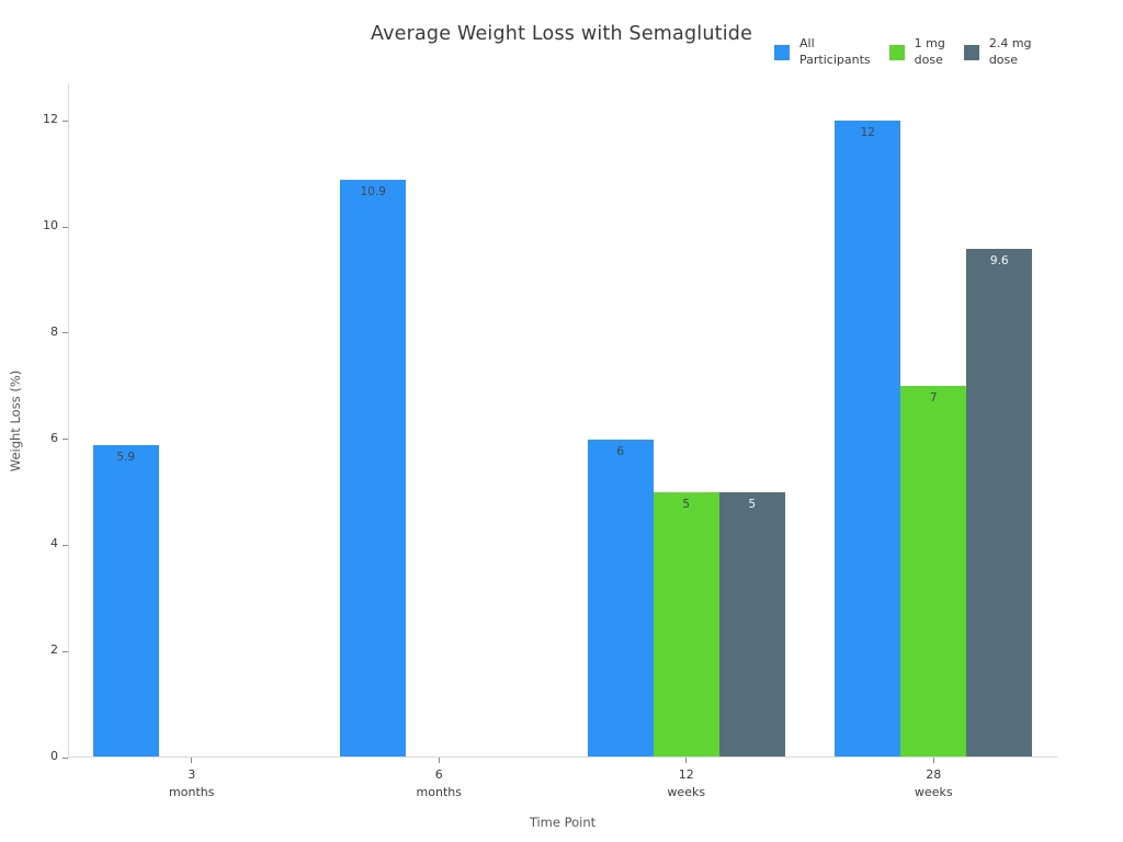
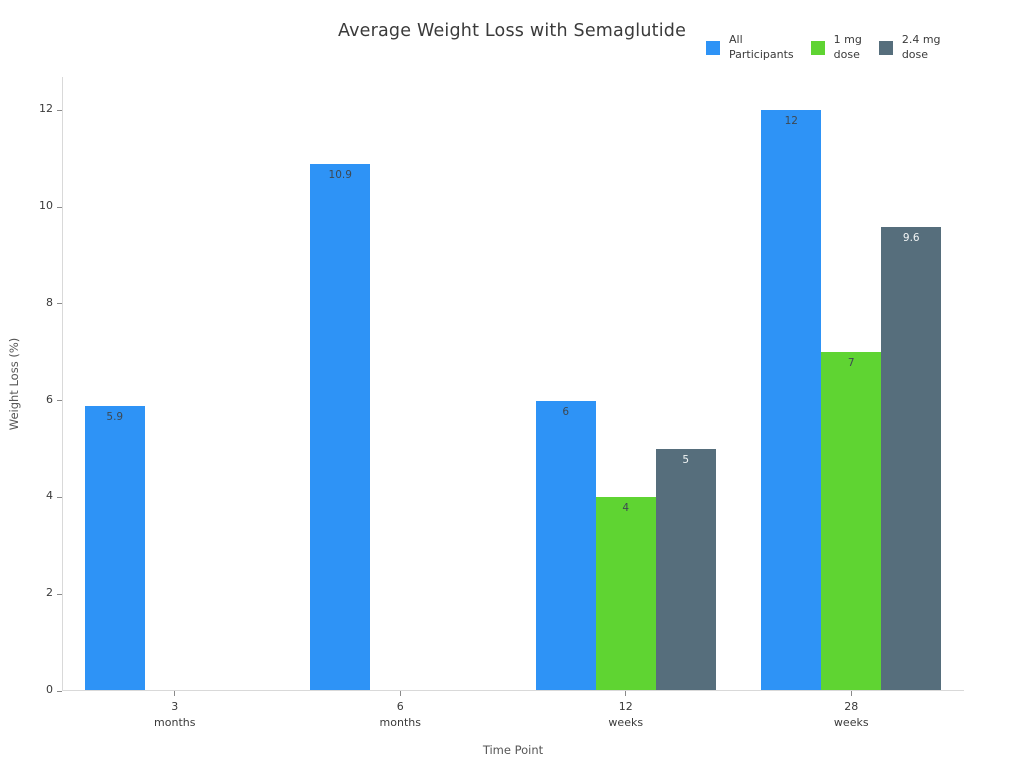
1 mg dose/12 weeks: 5 -> 4
